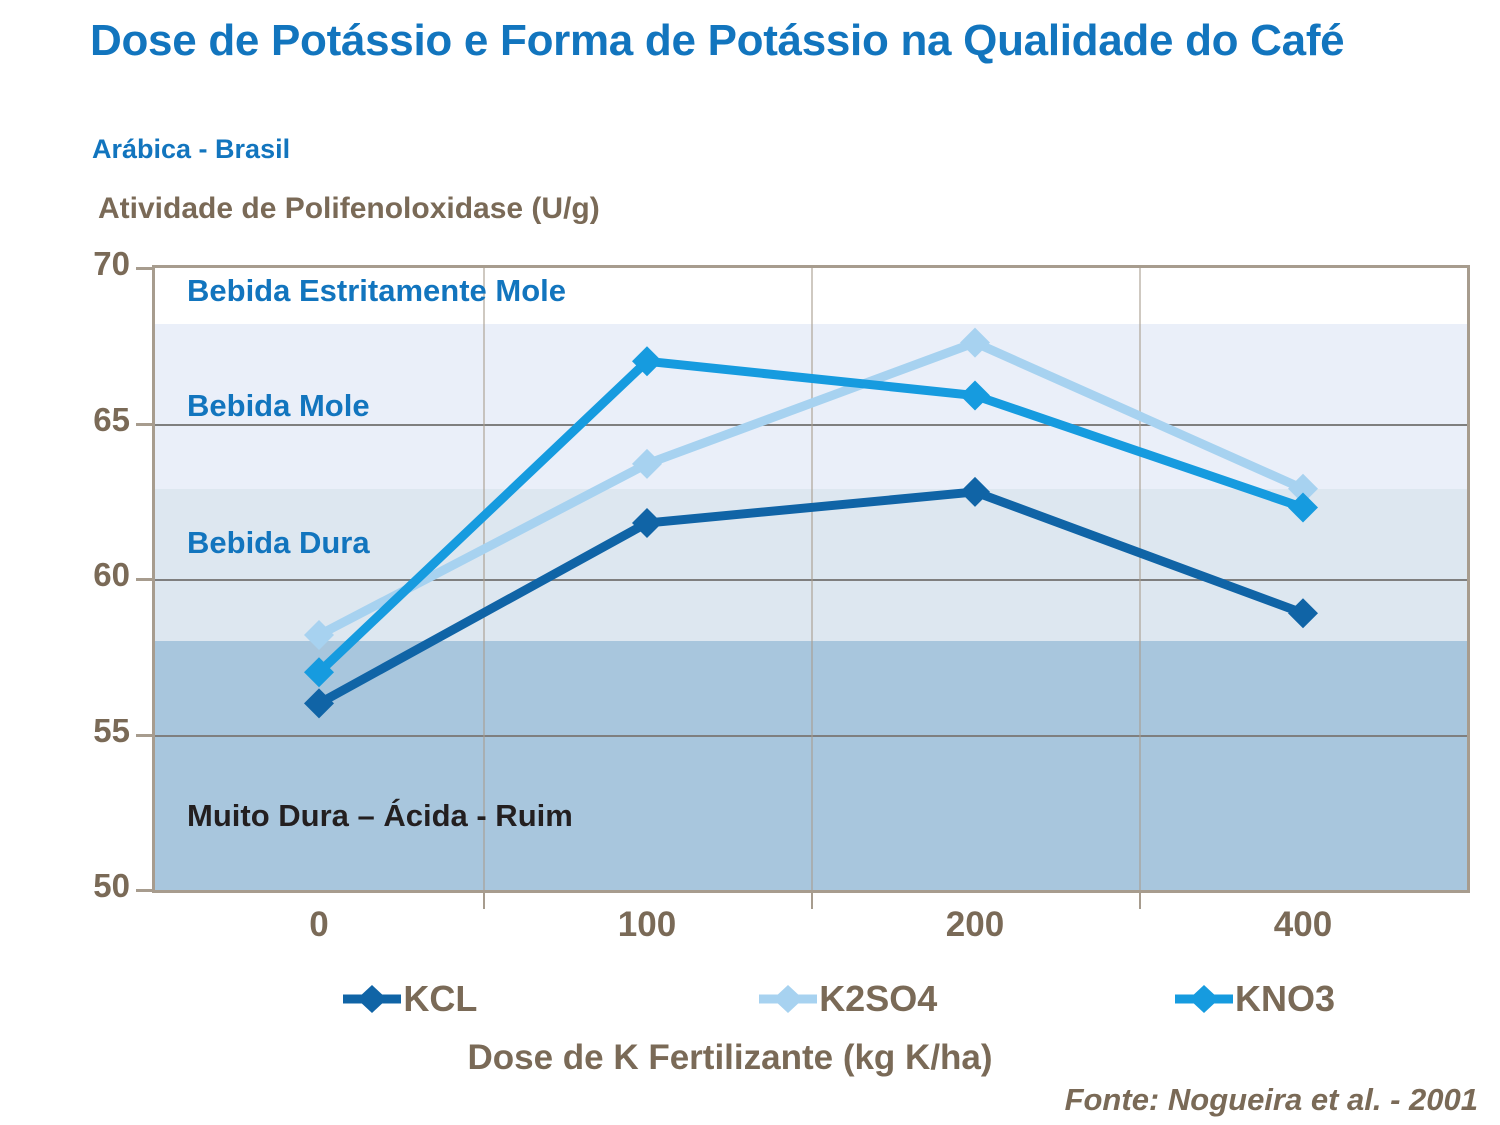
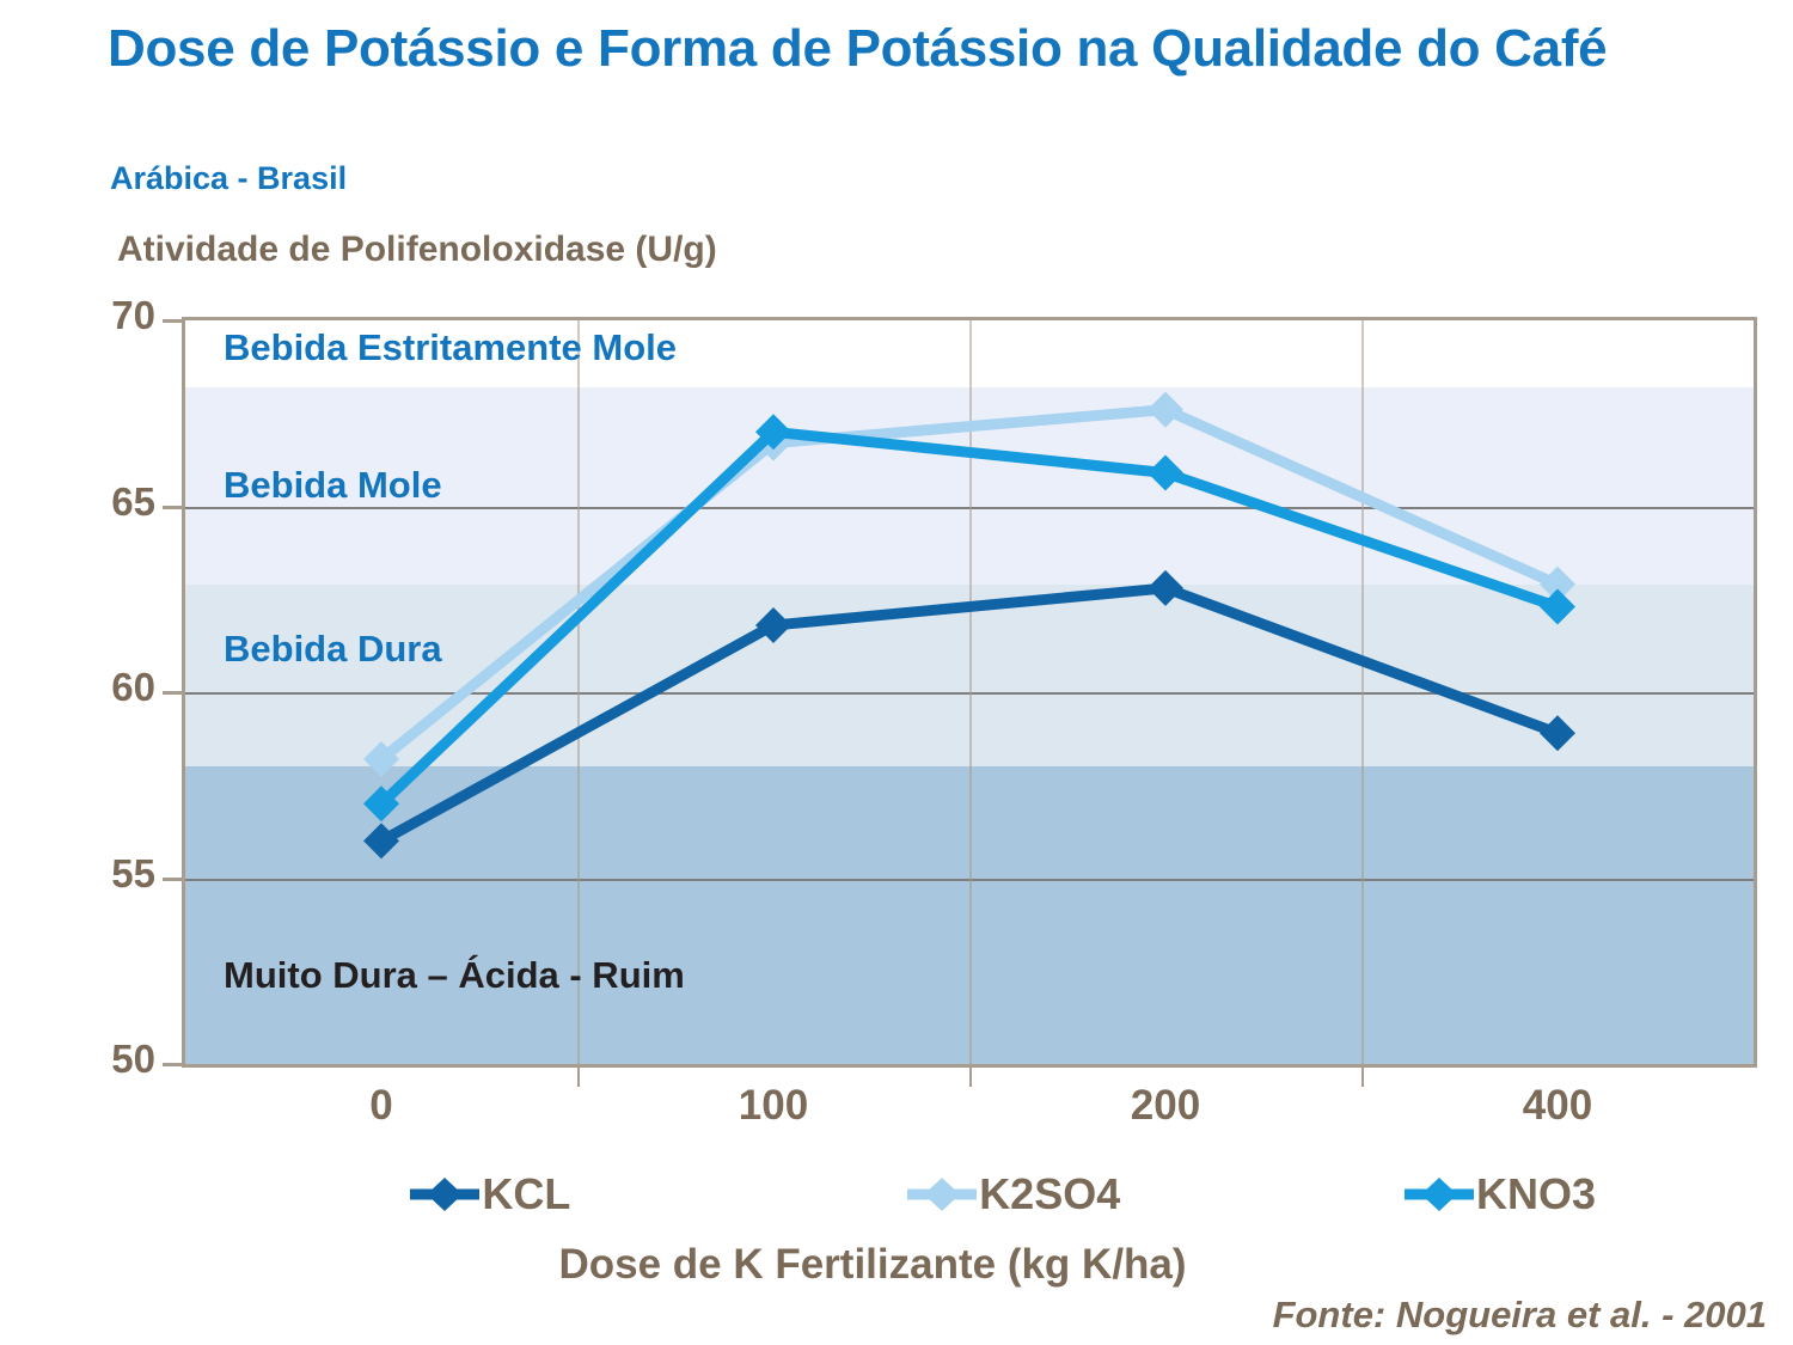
K2SO4/100: 63.7 -> 66.7
